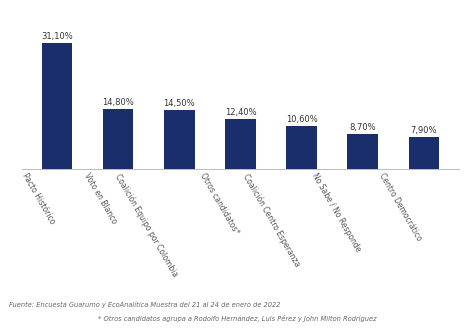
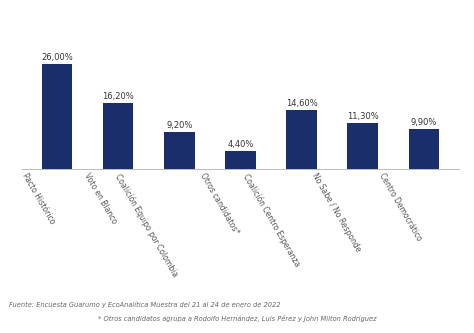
Pacto Histórico: 31,10% -> 26,00%
Voto en Blanco: 14,80% -> 16,20%
Coalición Equipo por Colombia: 14,50% -> 9,20%
Otros candidatos*: 12,40% -> 4,40%
Coalición Centro Esperanza: 10,60% -> 14,60%
No Sabe / No Responde: 8,70% -> 11,30%
Centro Democrático: 7,90% -> 9,90%
